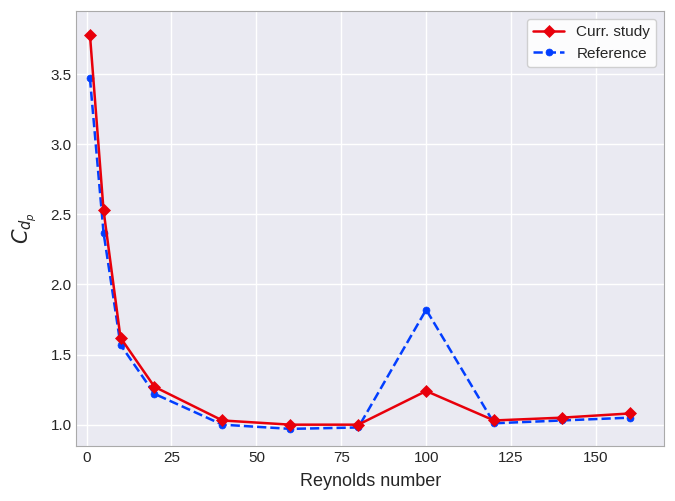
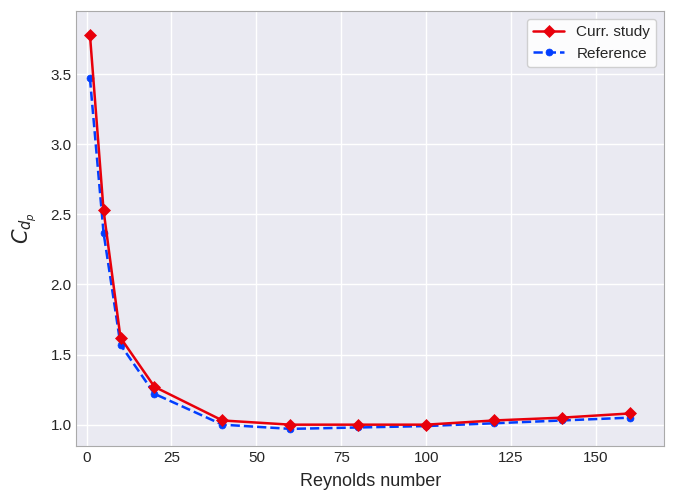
Curr. study/100: 1.24 -> 1.00
Reference/100: 1.82 -> 0.99
